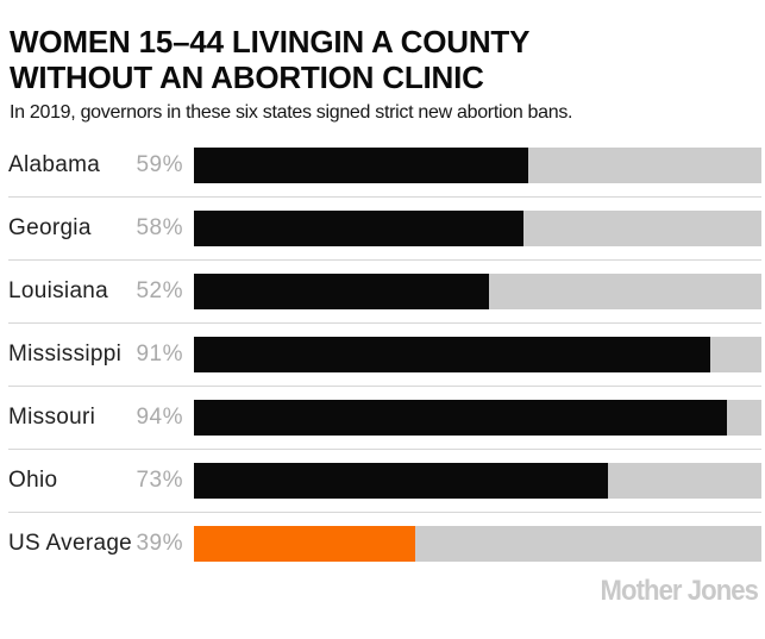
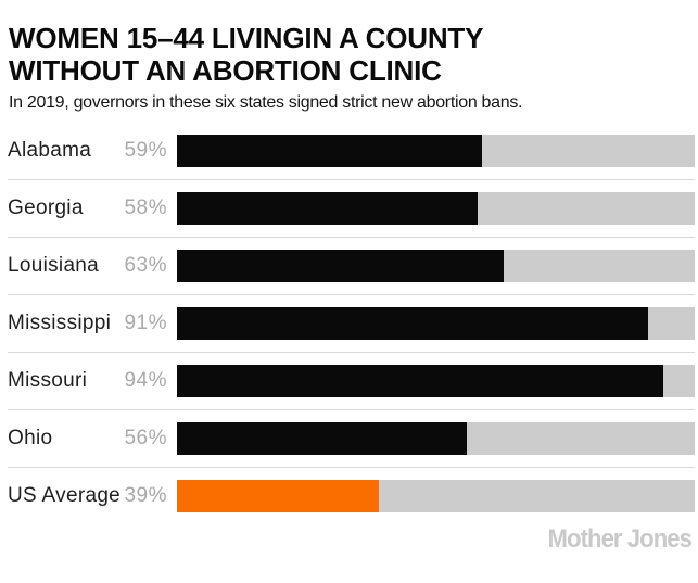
Louisiana: 52% -> 63%
Ohio: 73% -> 56%
